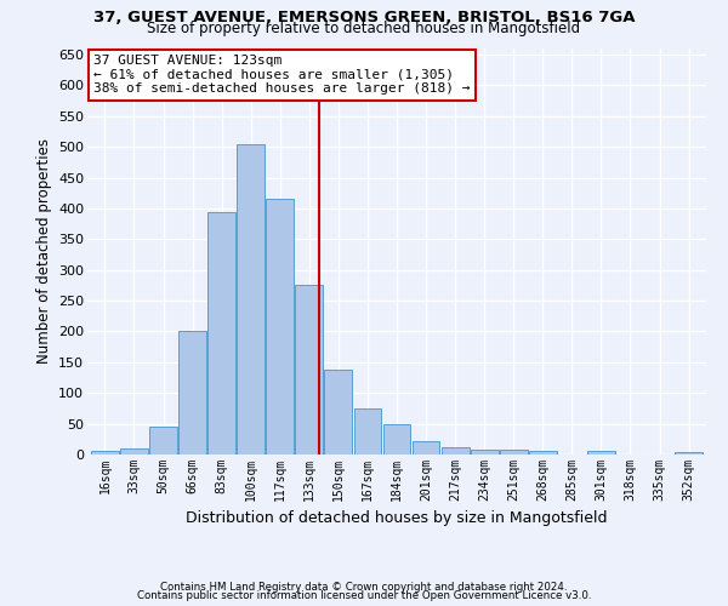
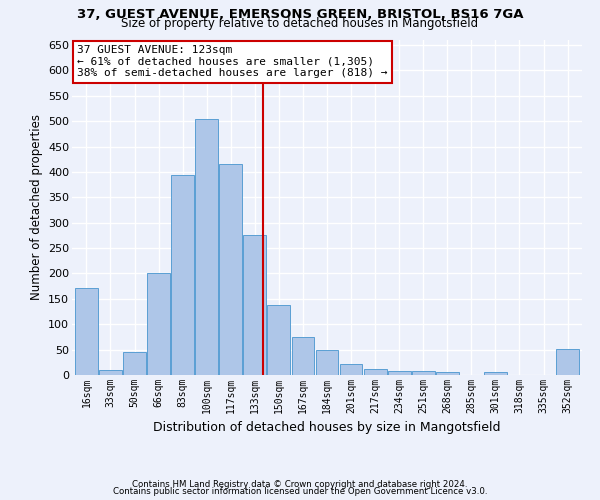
16sqm: 5 -> 172
352sqm: 3 -> 52
